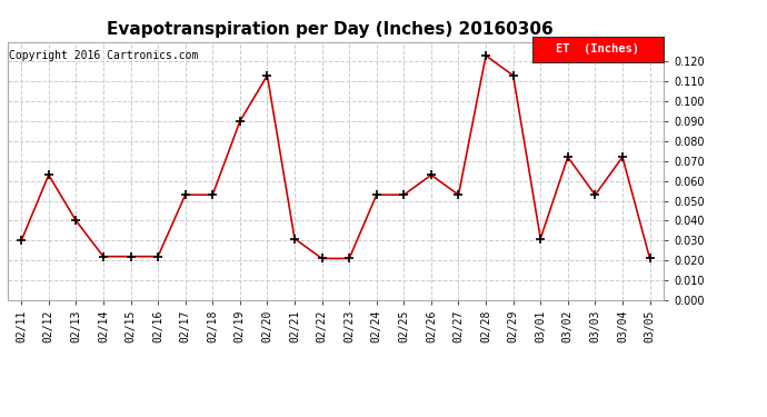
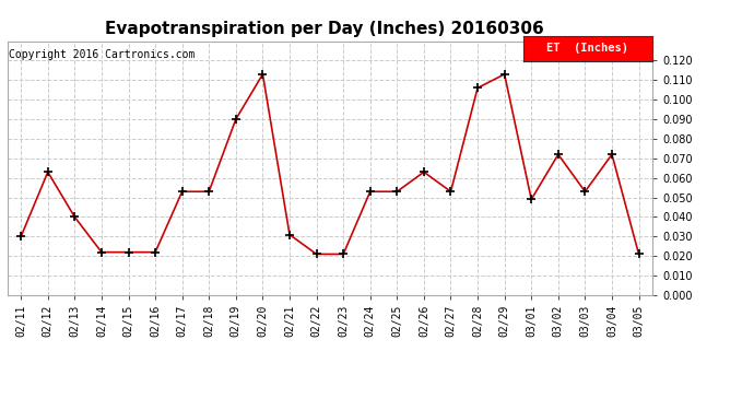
02/28: 0.123 -> 0.106
03/01: 0.031 -> 0.049
